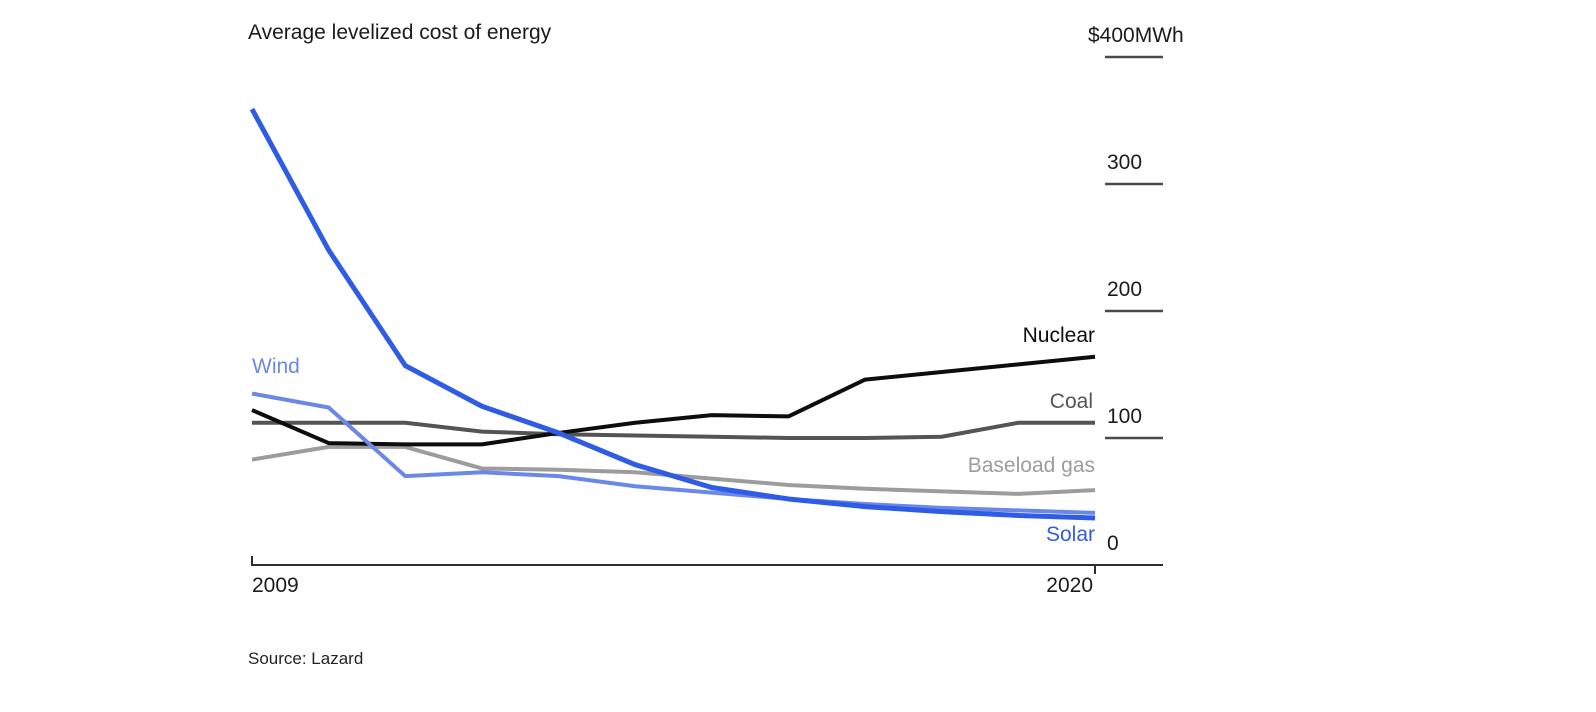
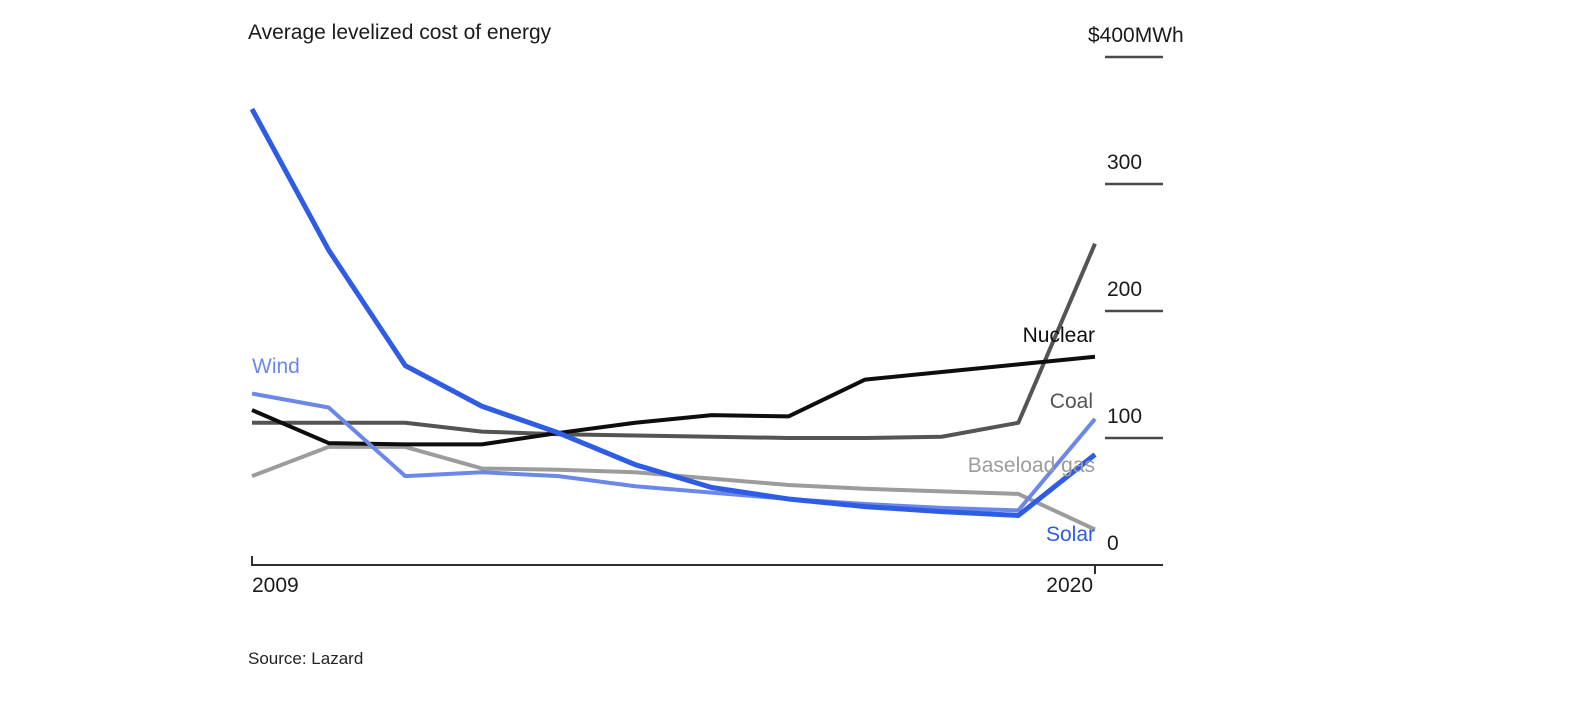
Baseload gas/2009: 83 -> 70
Solar/2020: 37 -> 87
Wind/2020: 41 -> 115
Coal/2020: 112 -> 253
Baseload gas/2020: 59 -> 28
